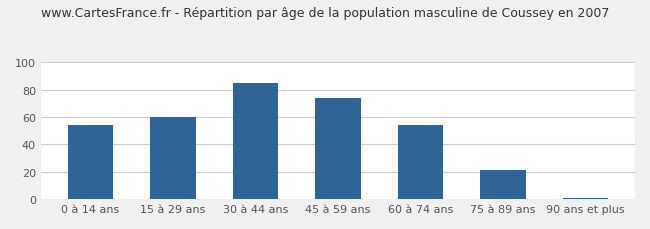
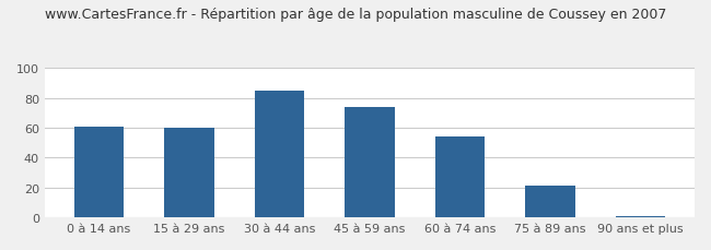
0 à 14 ans: 54 -> 61
